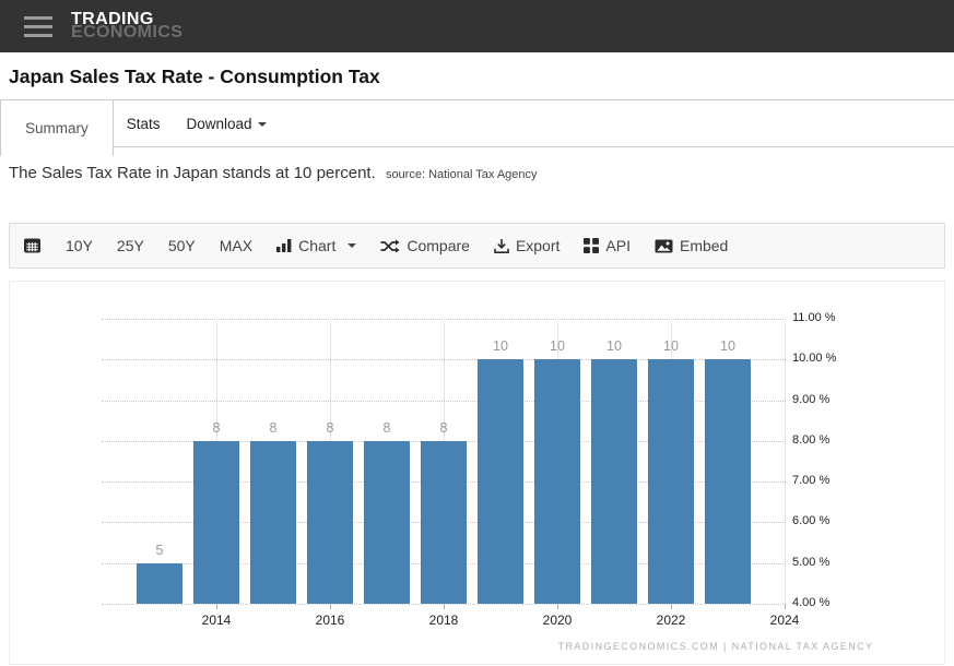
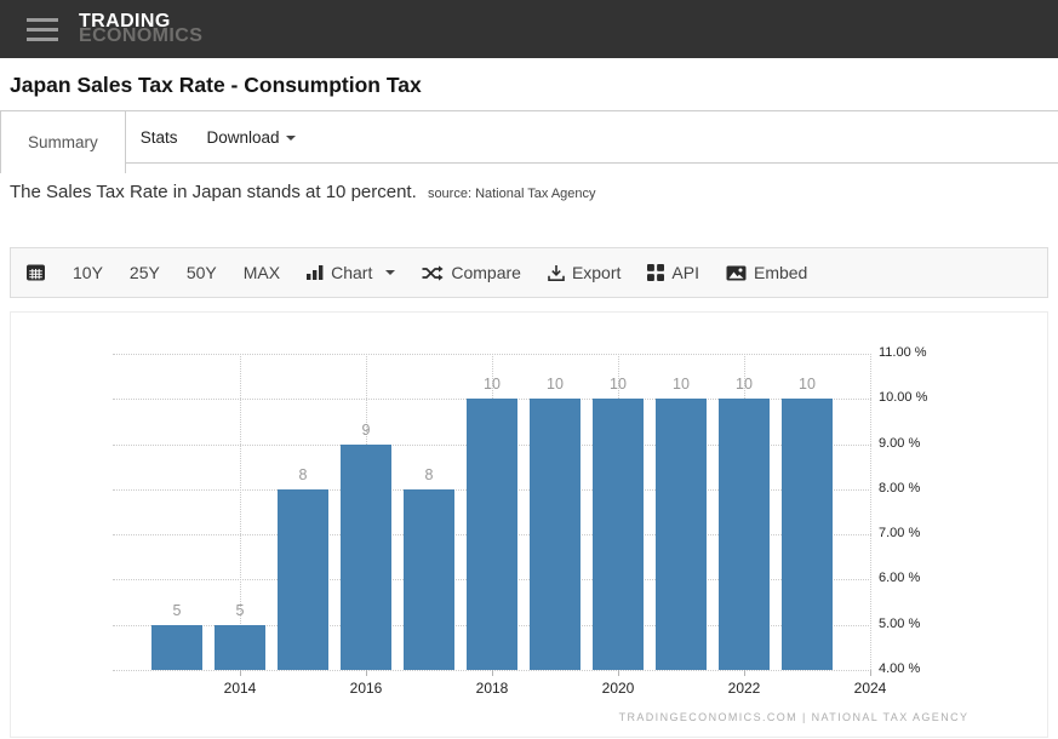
2014: 8 -> 5
2016: 8 -> 9
2018: 8 -> 10
